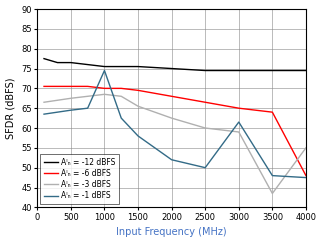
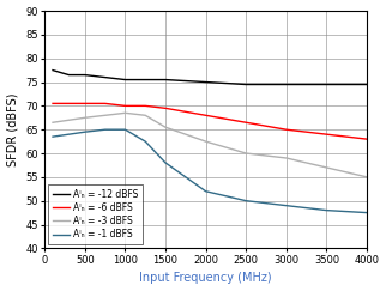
Aᴵₙ = -1 dBFS/1000: 74.5 -> 65.0
Aᴵₙ = -1 dBFS/3000: 61.5 -> 49.0
Aᴵₙ = -3 dBFS/3500: 43.5 -> 57.0
Aᴵₙ = -6 dBFS/4000: 48.0 -> 63.0
